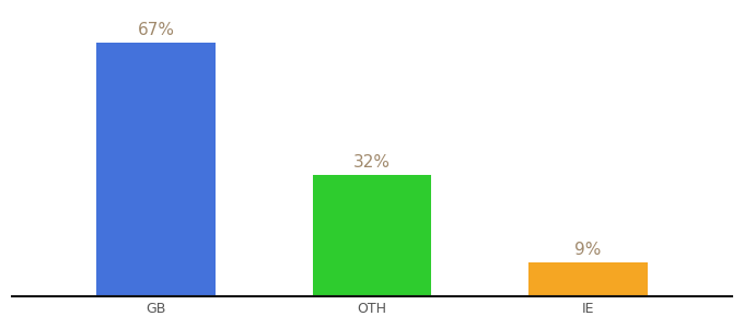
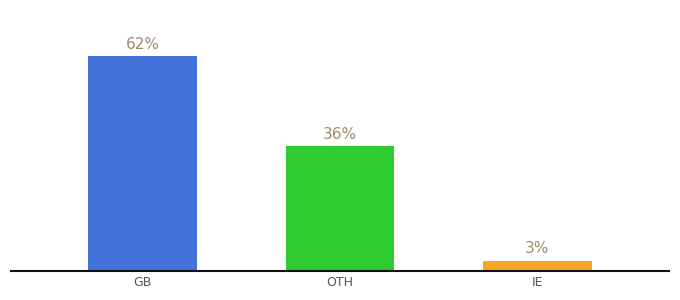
GB: 67% -> 62%
OTH: 32% -> 36%
IE: 9% -> 3%
